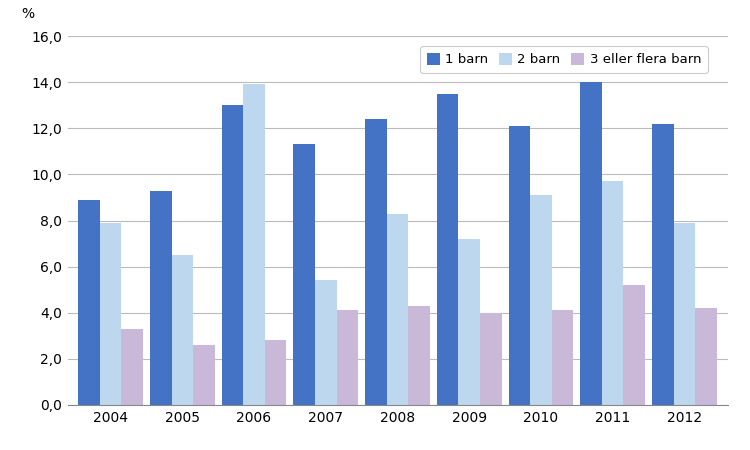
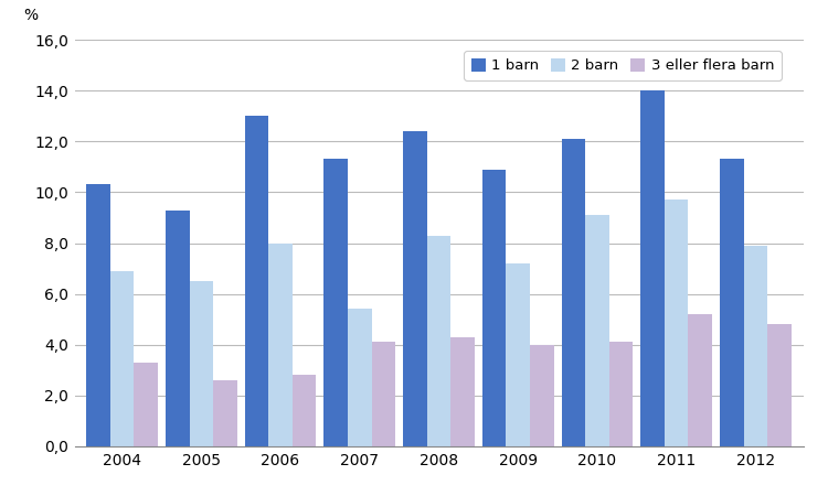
1 barn/2004: 8,9 -> 10,3
2 barn/2004: 7,9 -> 6,9
2 barn/2006: 13,9 -> 8,0
1 barn/2009: 13,5 -> 10,9
1 barn/2012: 12,2 -> 11,3
3 eller flera barn/2012: 4,2 -> 4,8
